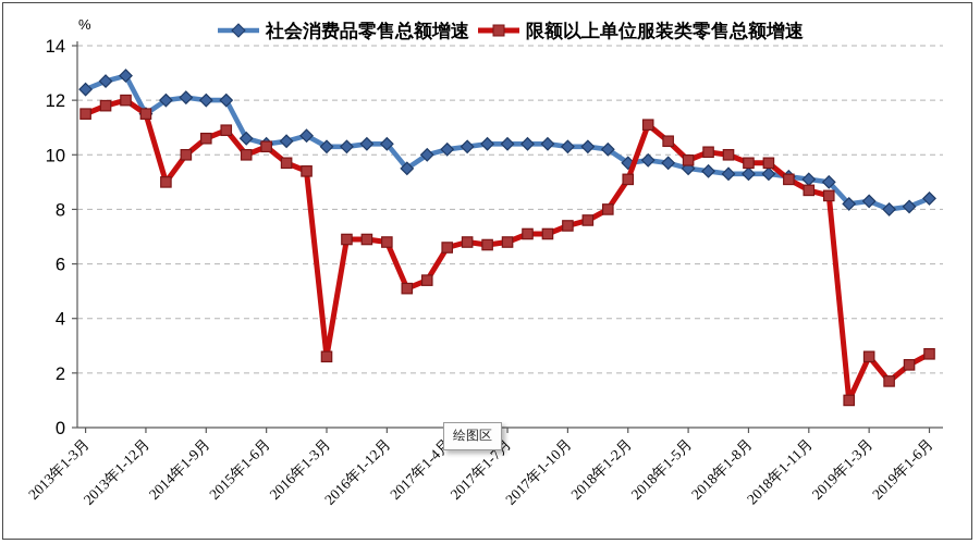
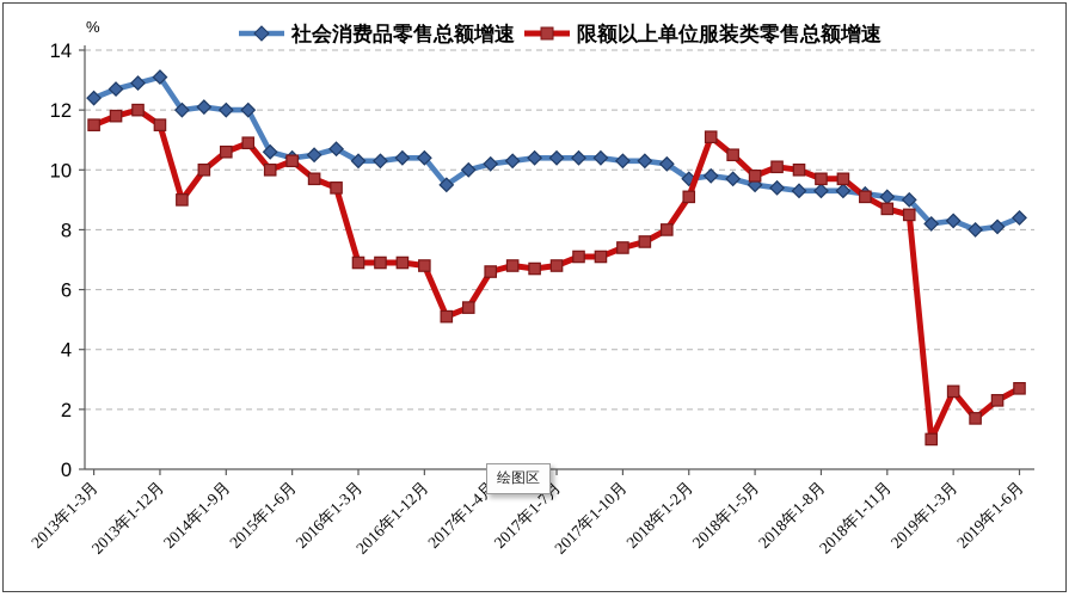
社会消费品零售总额增速/2013年1-12月: 11.5 -> 13.1
限额以上单位服装类零售总额增速/2016年1-3月: 2.6 -> 6.9
